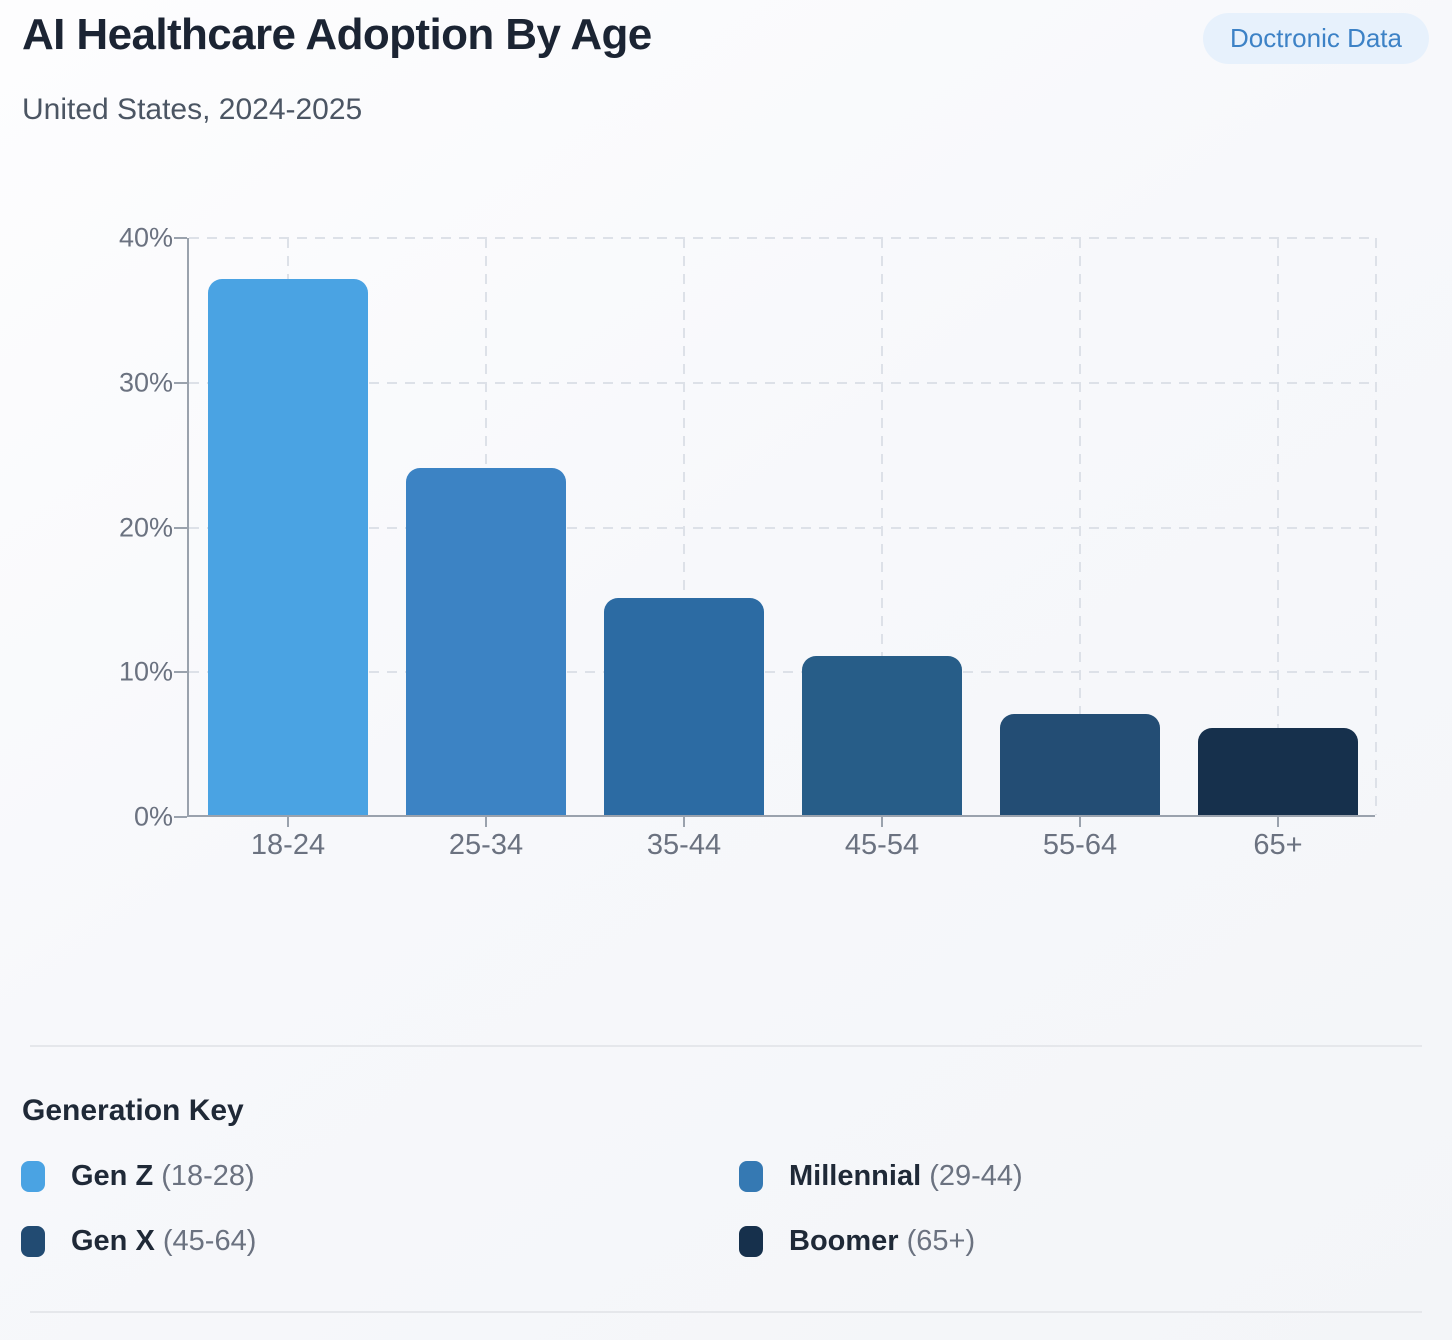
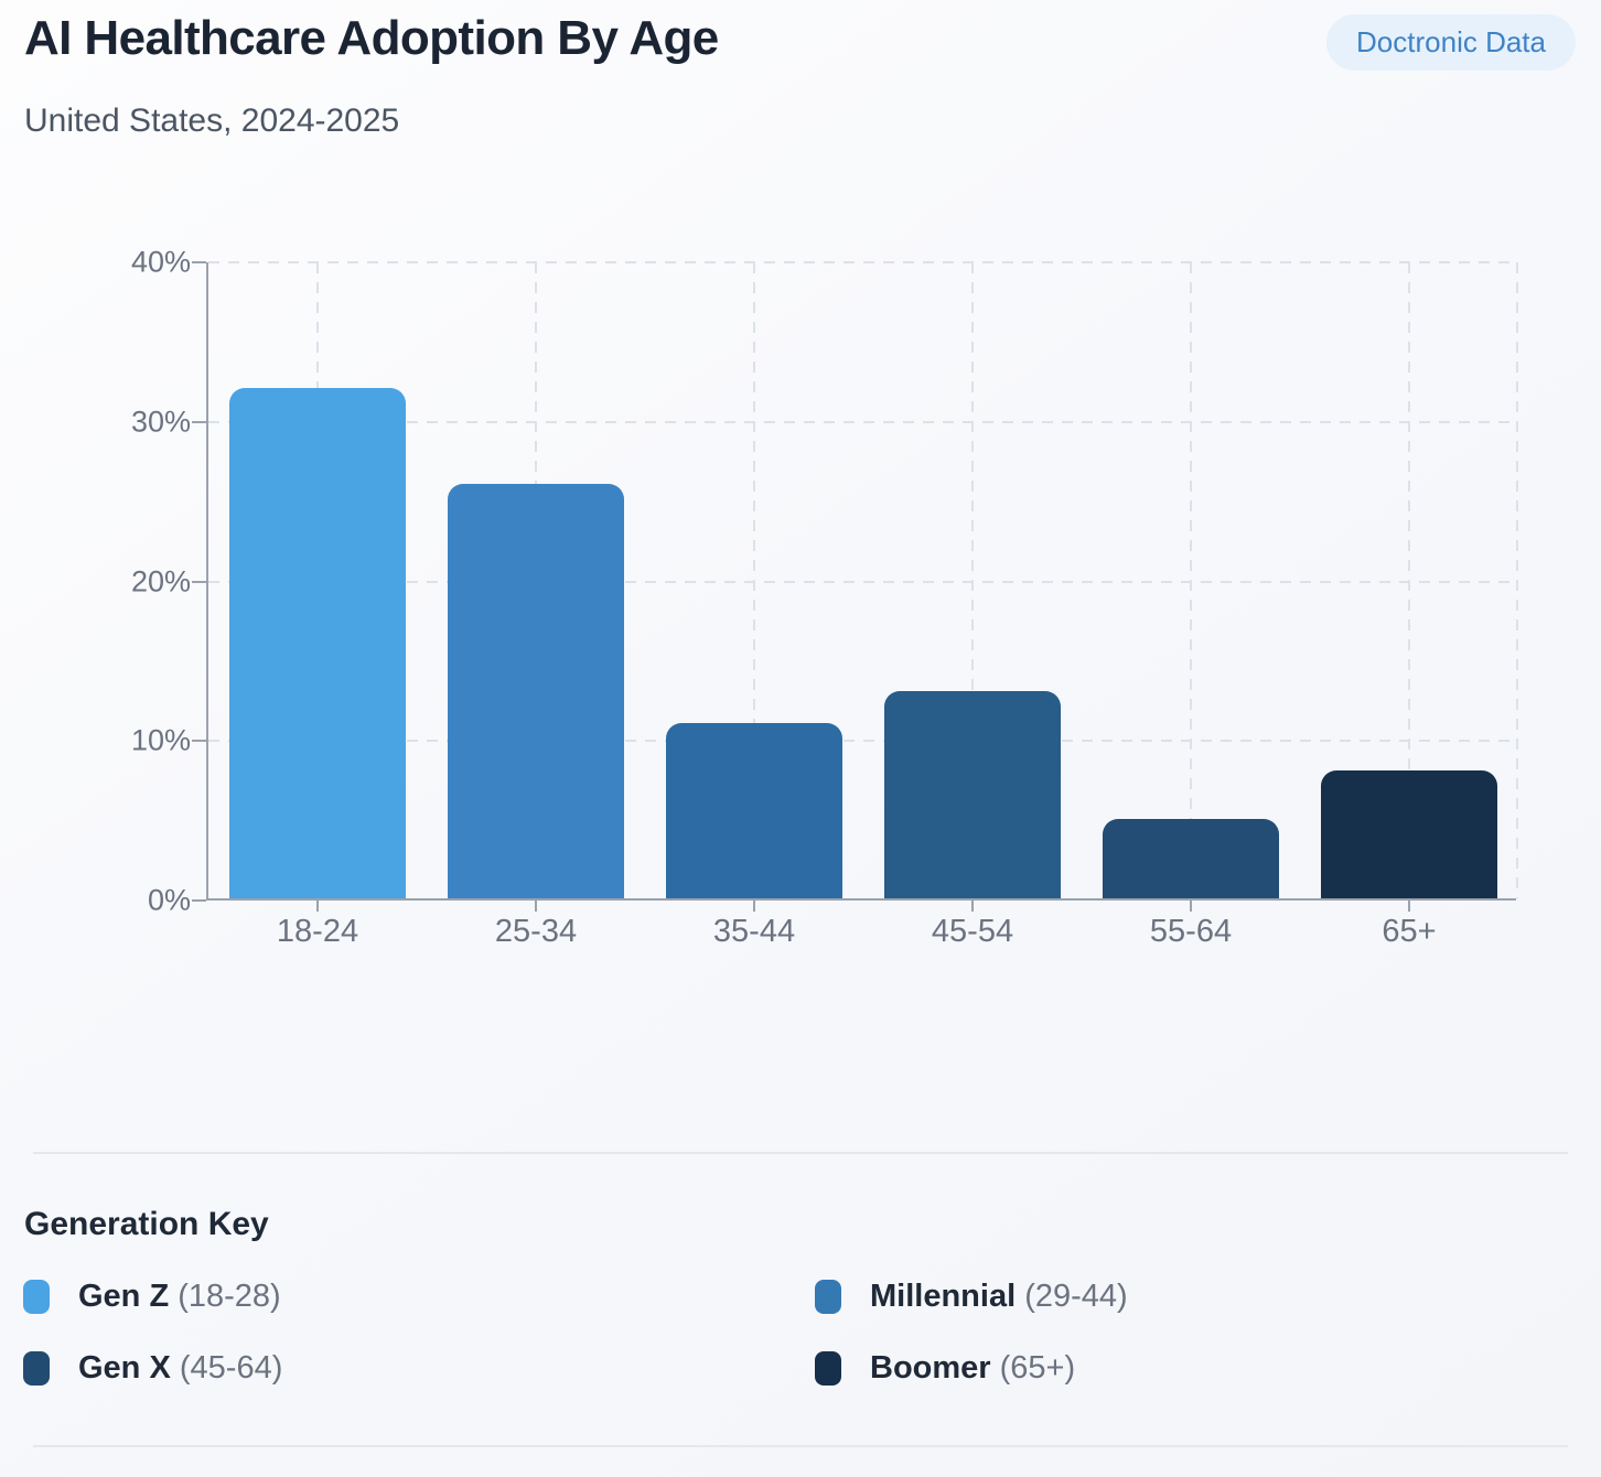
18-24: 37% -> 32%
25-34: 24% -> 26%
35-44: 15% -> 11%
45-54: 11% -> 13%
55-64: 7% -> 5%
65+: 6% -> 8%
